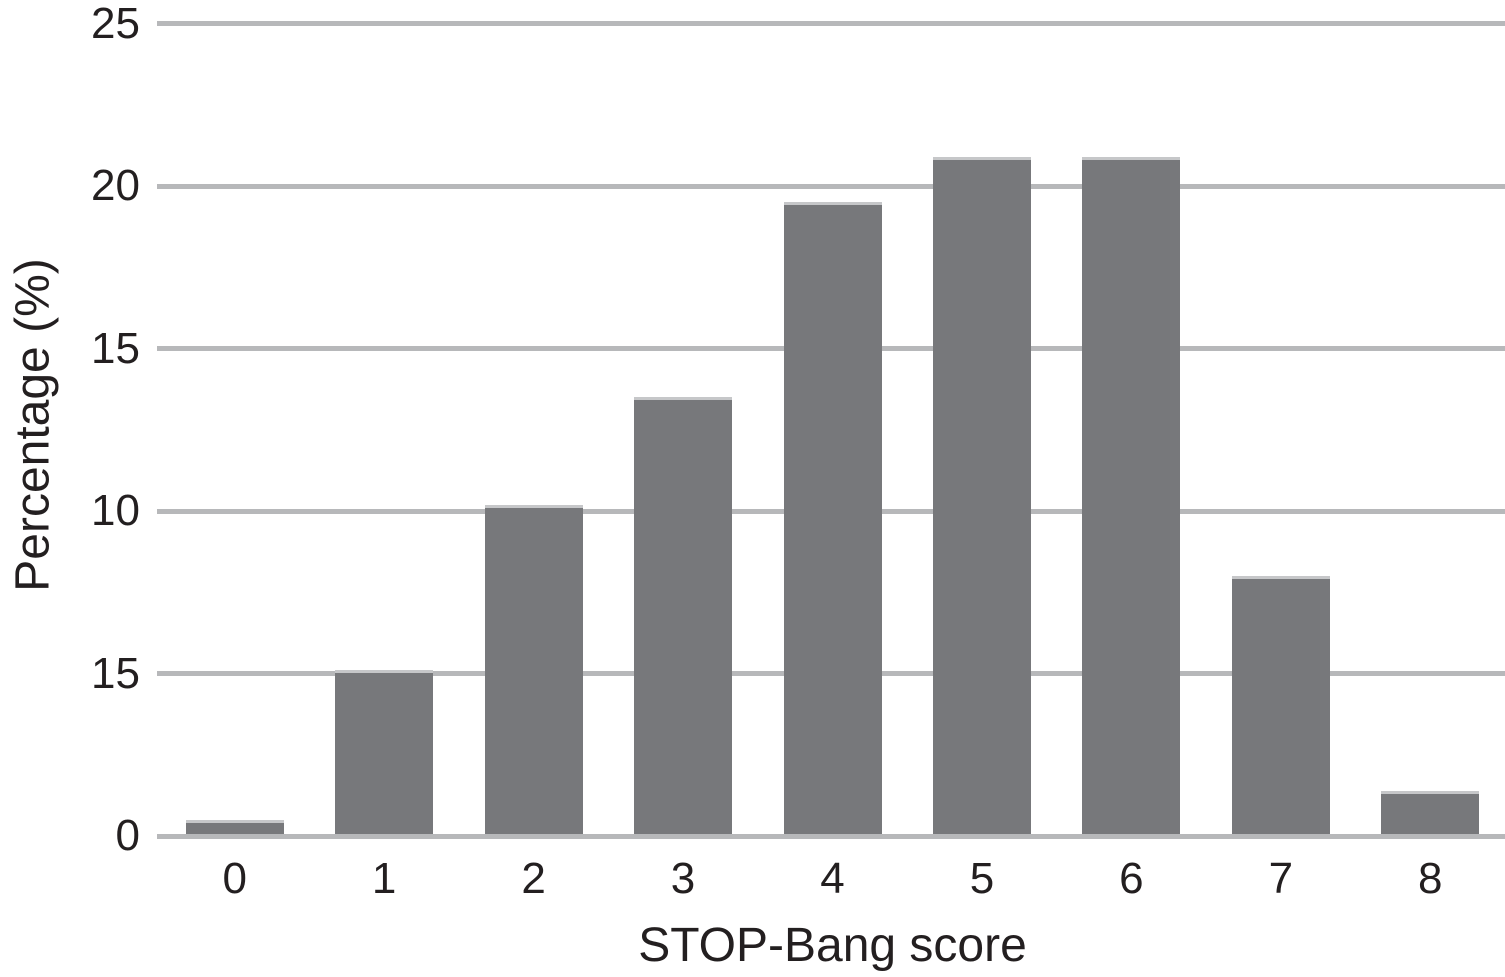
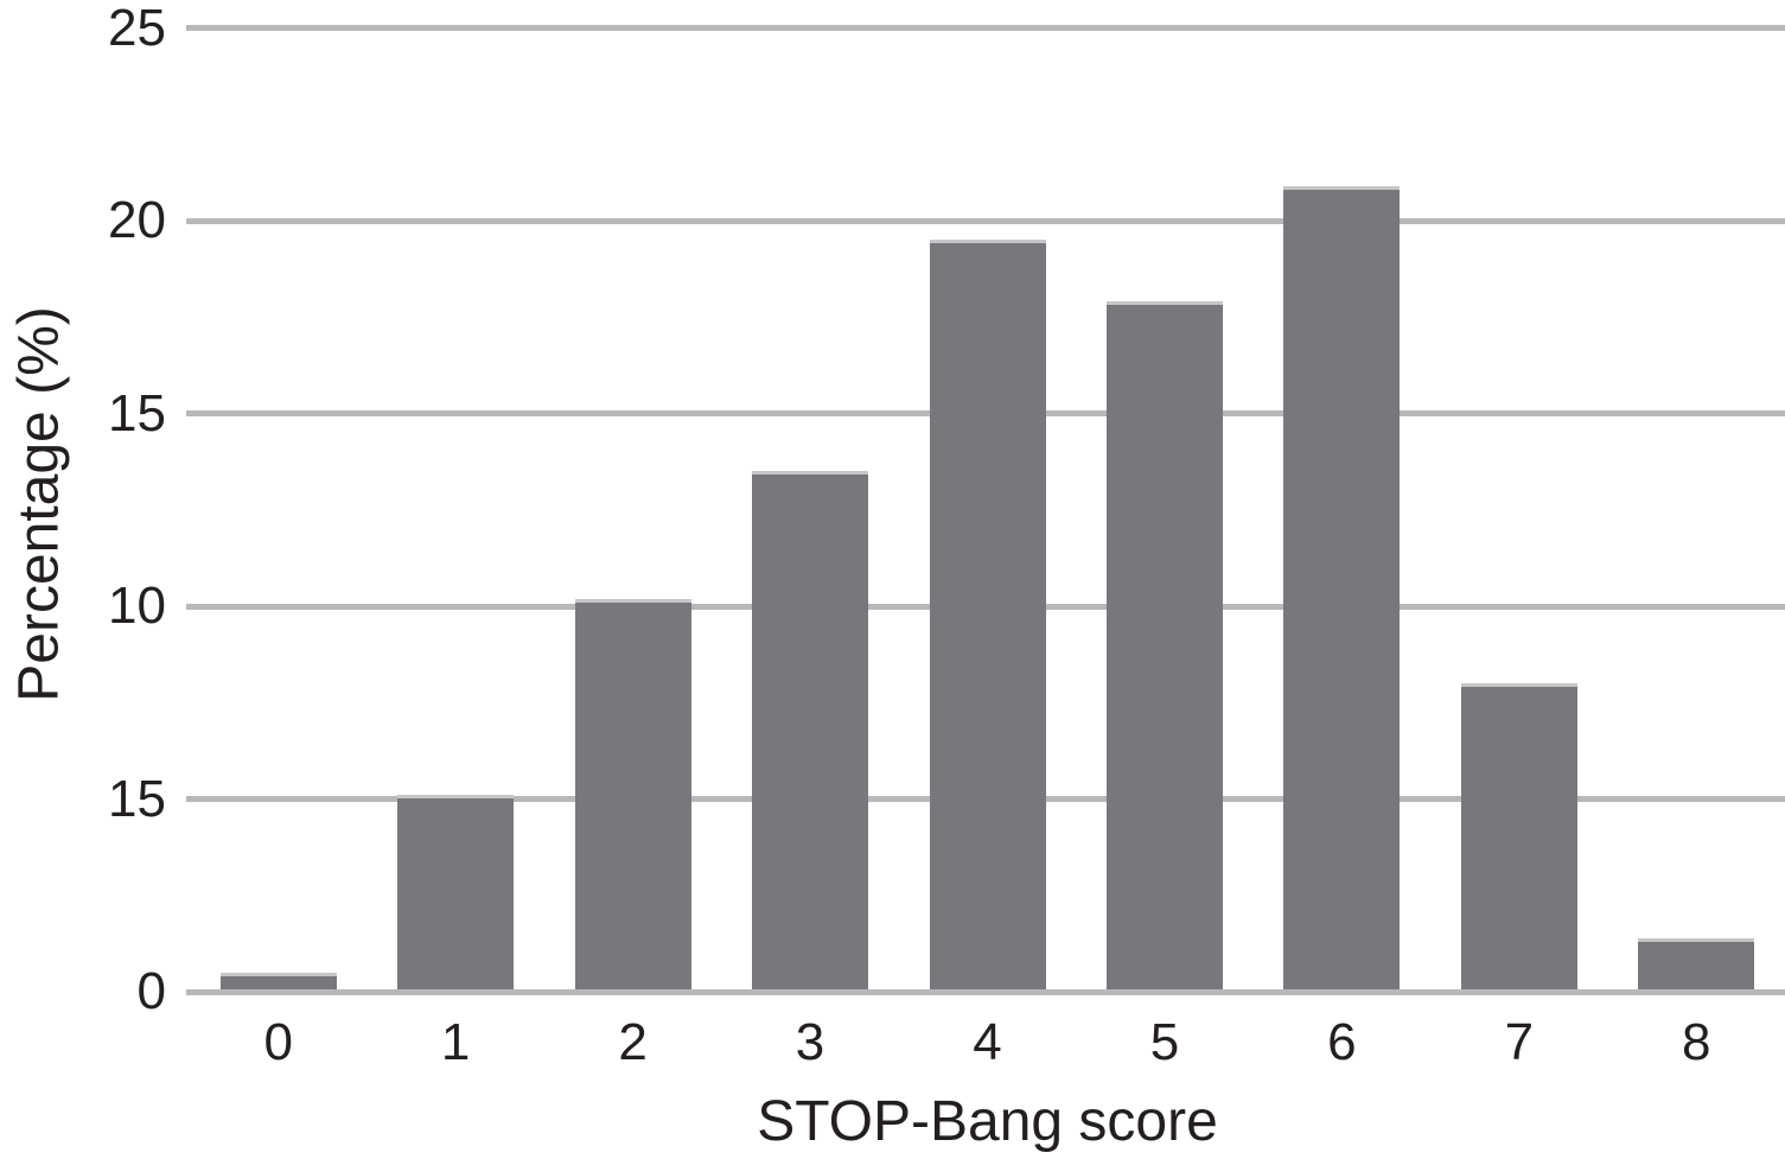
5: 20.9 -> 17.9
